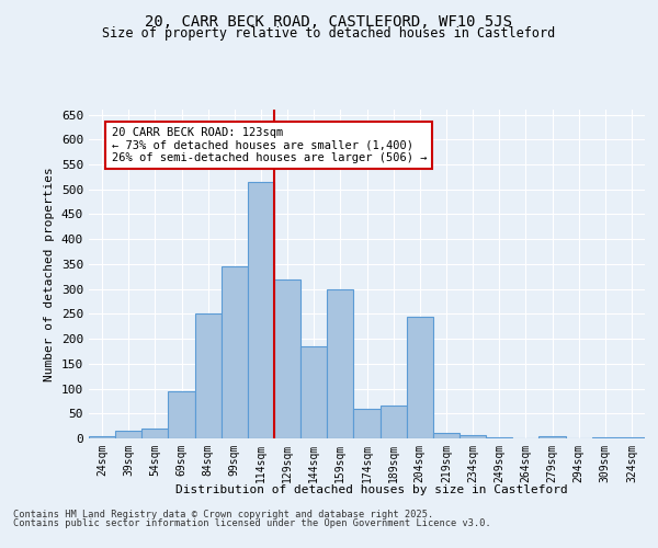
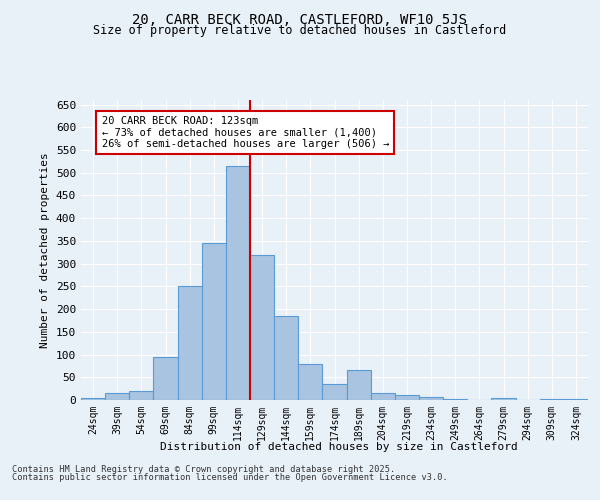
159sqm: 300 -> 80
174sqm: 60 -> 35
204sqm: 245 -> 15
